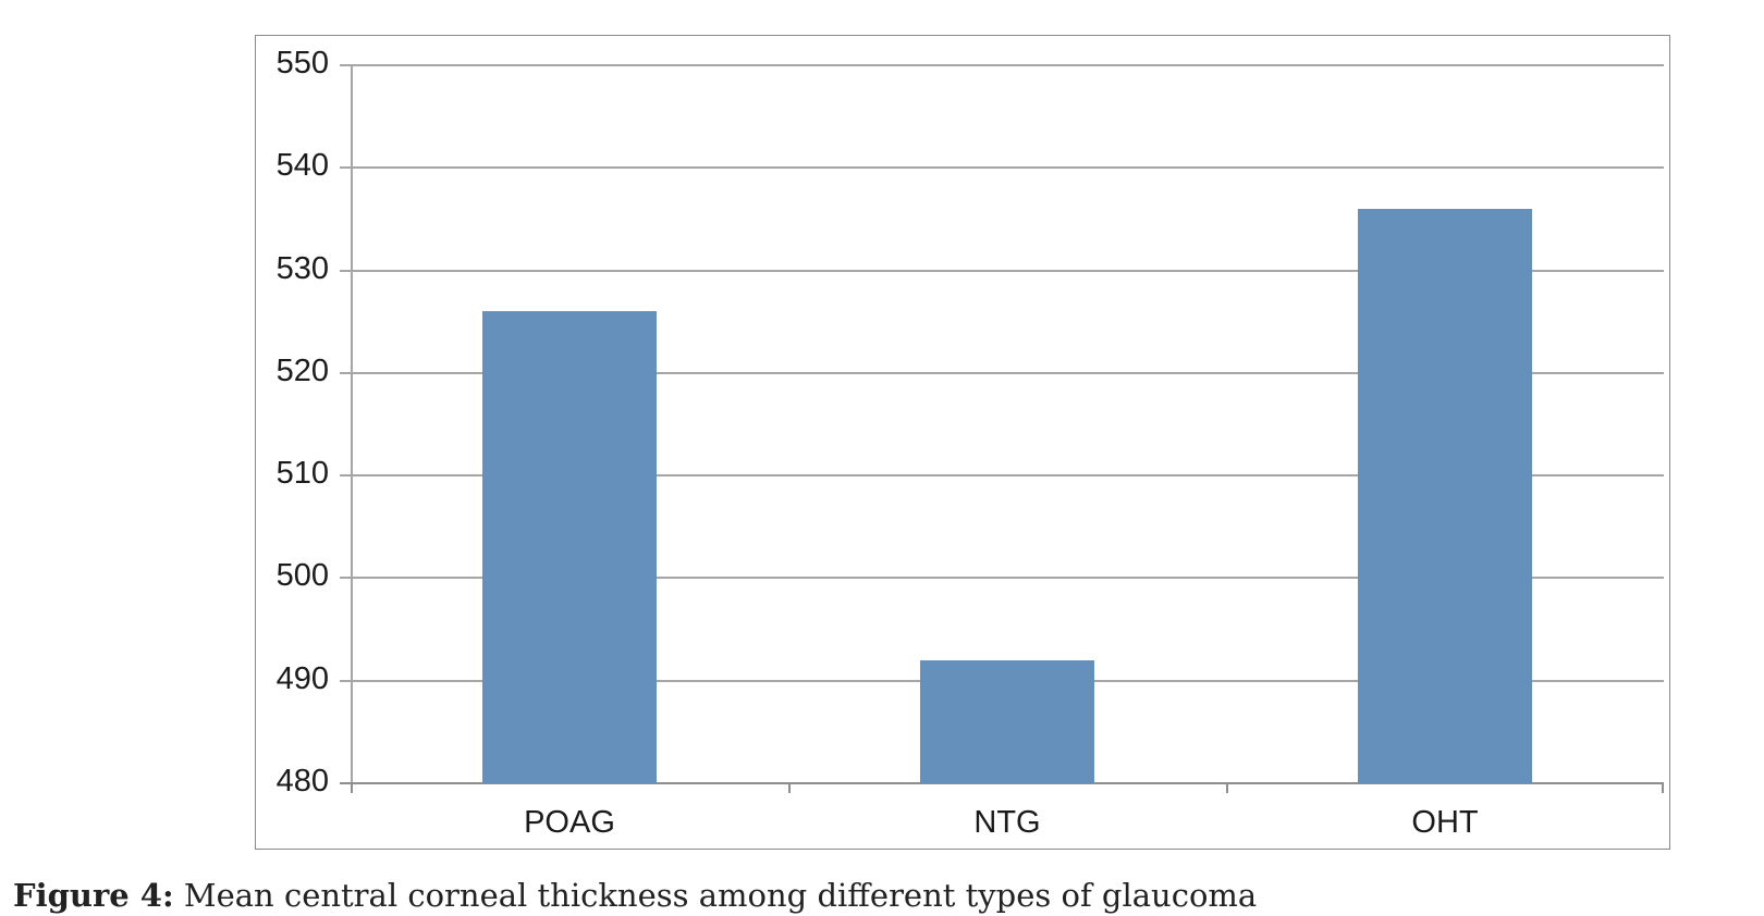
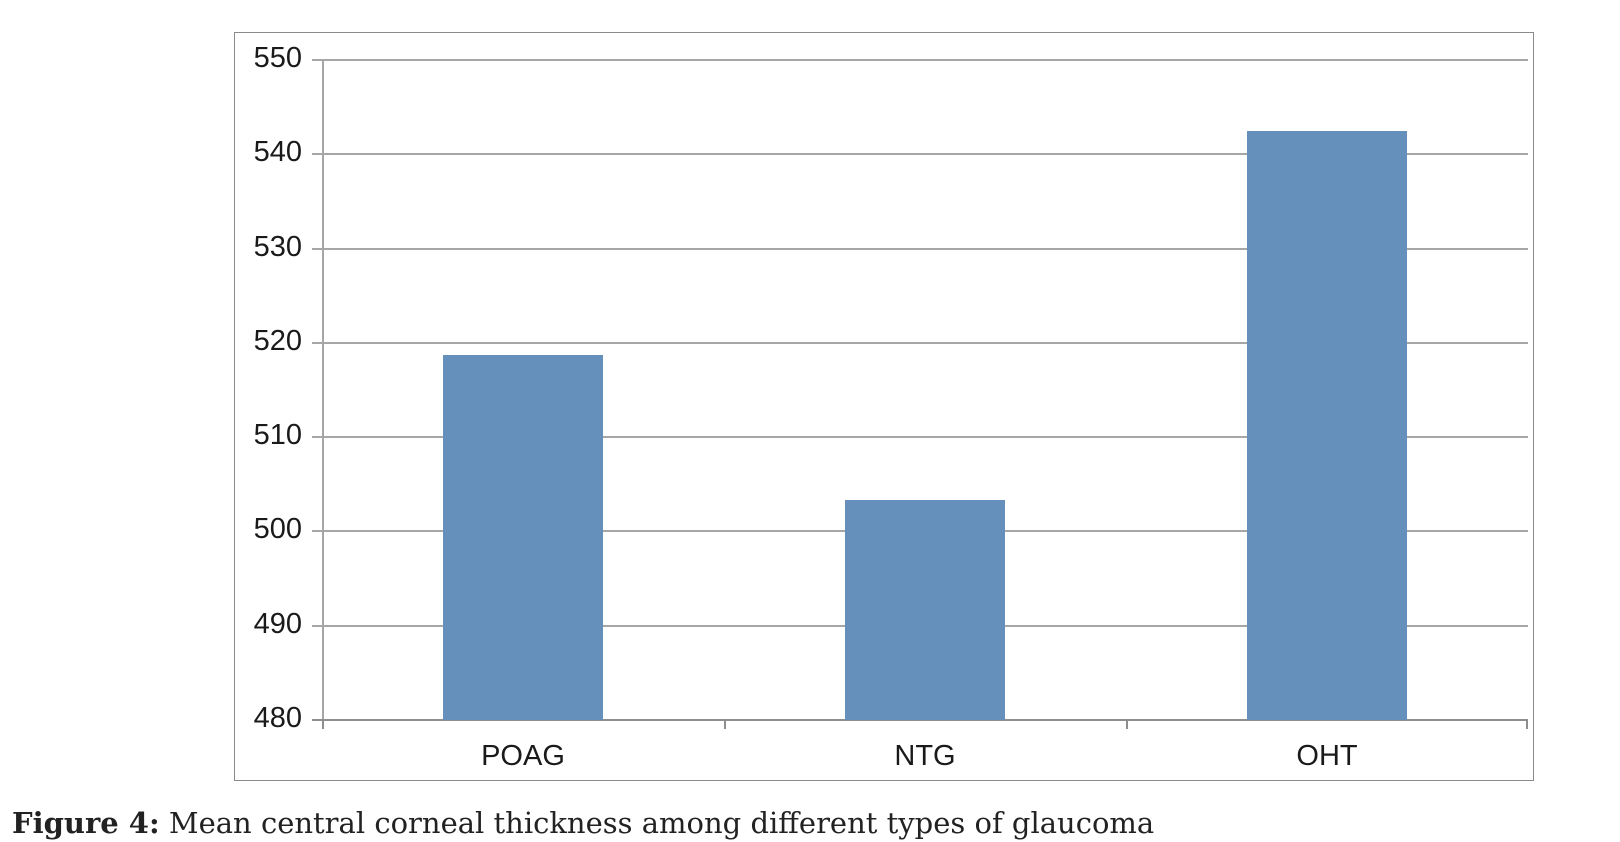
POAG: 526 -> 519
NTG: 492 -> 503
OHT: 536 -> 542
